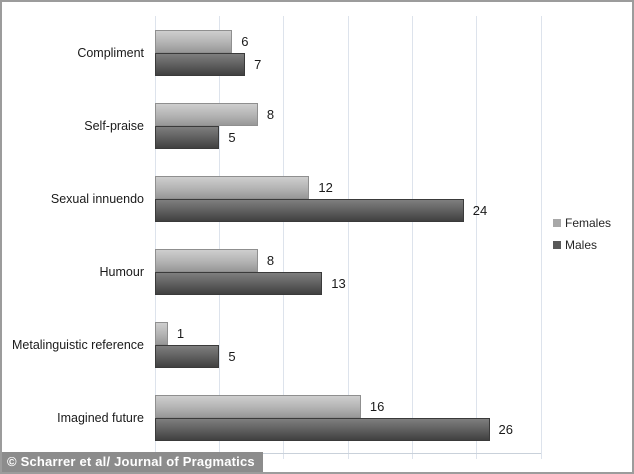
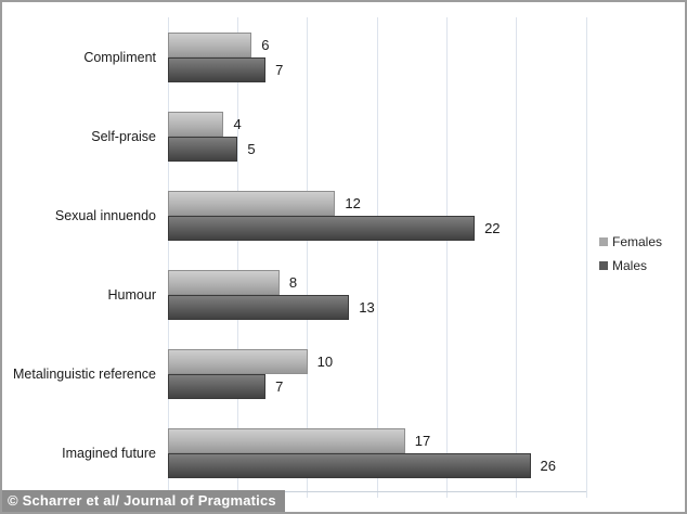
Females/Self-praise: 8 -> 4
Males/Sexual innuendo: 24 -> 22
Females/Metalinguistic reference: 1 -> 10
Males/Metalinguistic reference: 5 -> 7
Females/Imagined future: 16 -> 17
